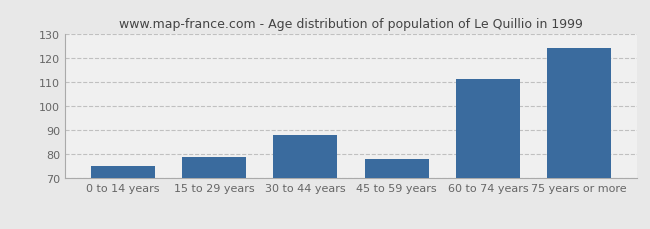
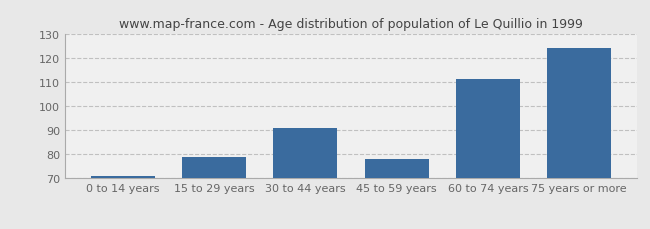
0 to 14 years: 75 -> 71
30 to 44 years: 88 -> 91
